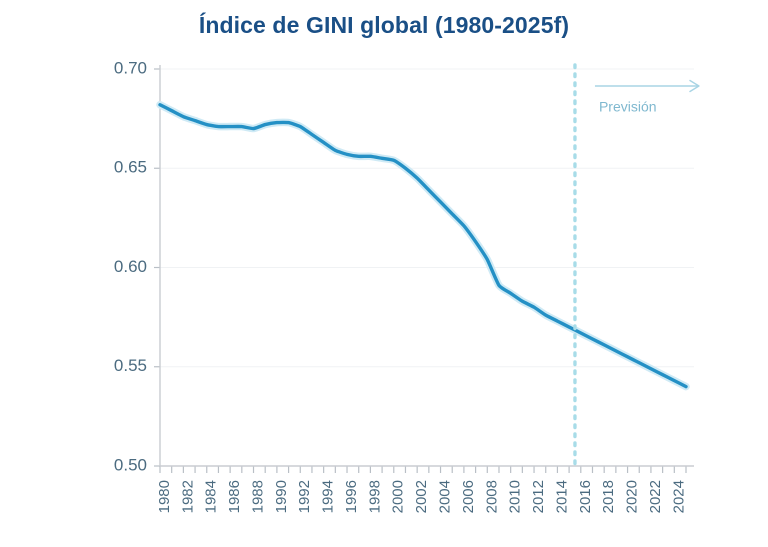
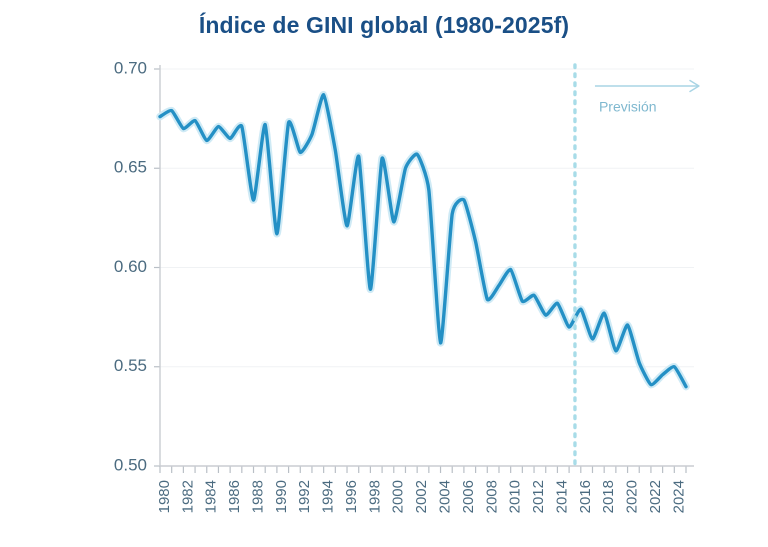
1980: 0.682 -> 0.676
1982: 0.676 -> 0.670
1984: 0.672 -> 0.664
1986: 0.671 -> 0.665
1988: 0.670 -> 0.634
1990: 0.673 -> 0.617
1992: 0.671 -> 0.658
1994: 0.663 -> 0.687
1996: 0.657 -> 0.621
1998: 0.656 -> 0.589
2000: 0.654 -> 0.623
2002: 0.645 -> 0.657
2004: 0.633 -> 0.562
2006: 0.621 -> 0.634
2008: 0.604 -> 0.584
2010: 0.587 -> 0.599
2012: 0.580 -> 0.586
2014: 0.573 -> 0.582
2016: 0.567 -> 0.579
2018: 0.561 -> 0.577
2020: 0.555 -> 0.571
2022: 0.549 -> 0.541
2024: 0.543 -> 0.550
